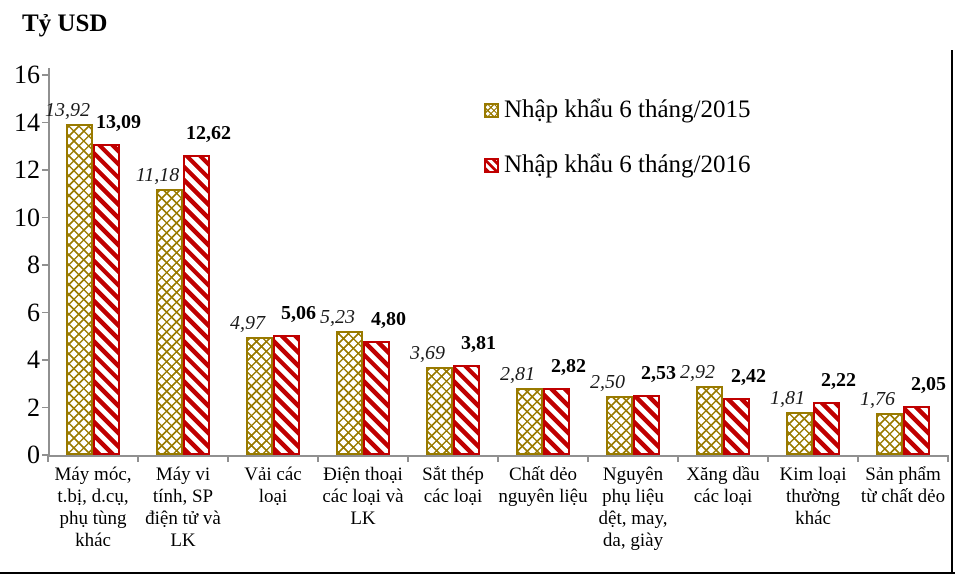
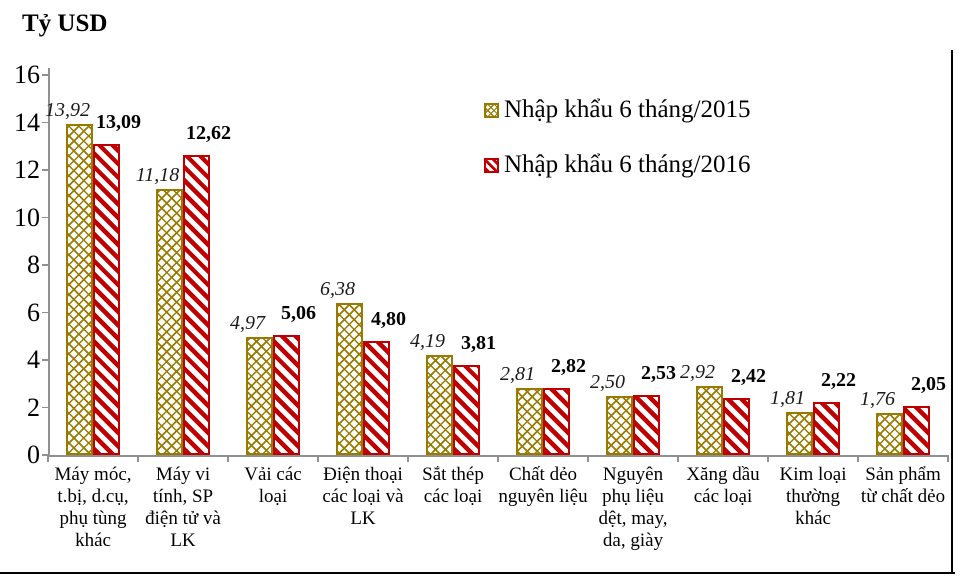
Nhập khẩu 6 tháng/2015/Điện thoại các loại và LK: 5,23 -> 6,38
Nhập khẩu 6 tháng/2015/Sắt thép các loại: 3,69 -> 4,19
